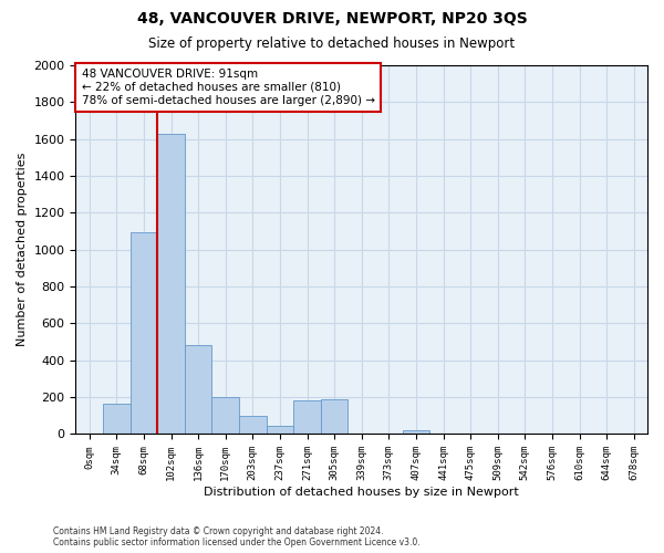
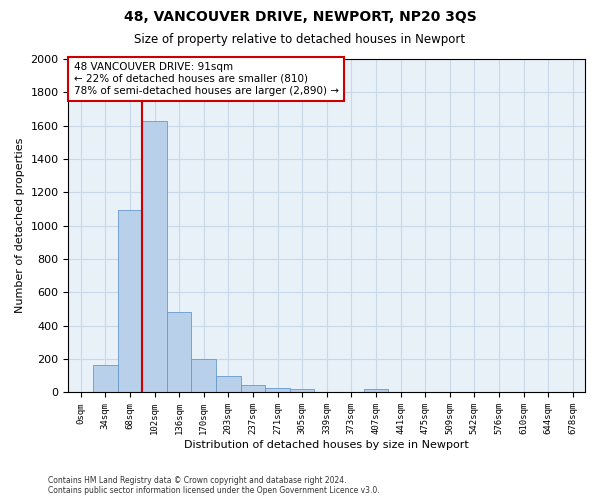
271sqm: 180 -> 20
305sqm: 190 -> 20
